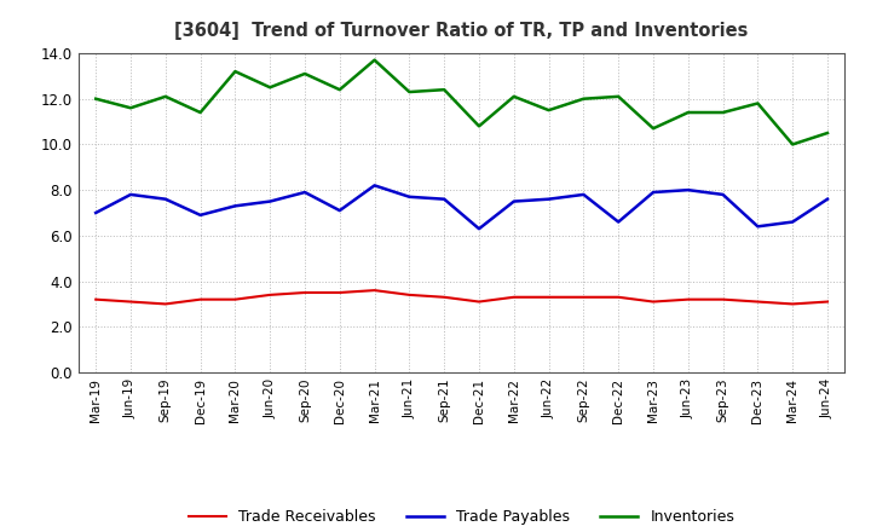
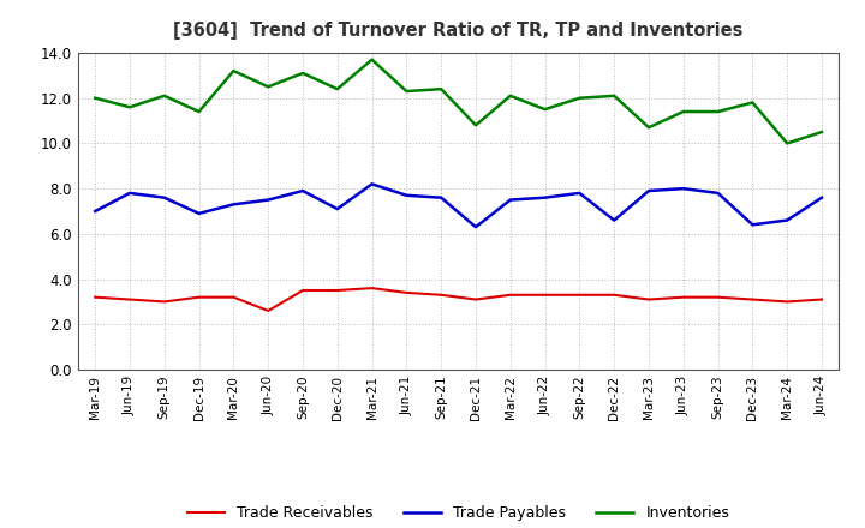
Trade Receivables/Jun-20: 3.4 -> 2.6
